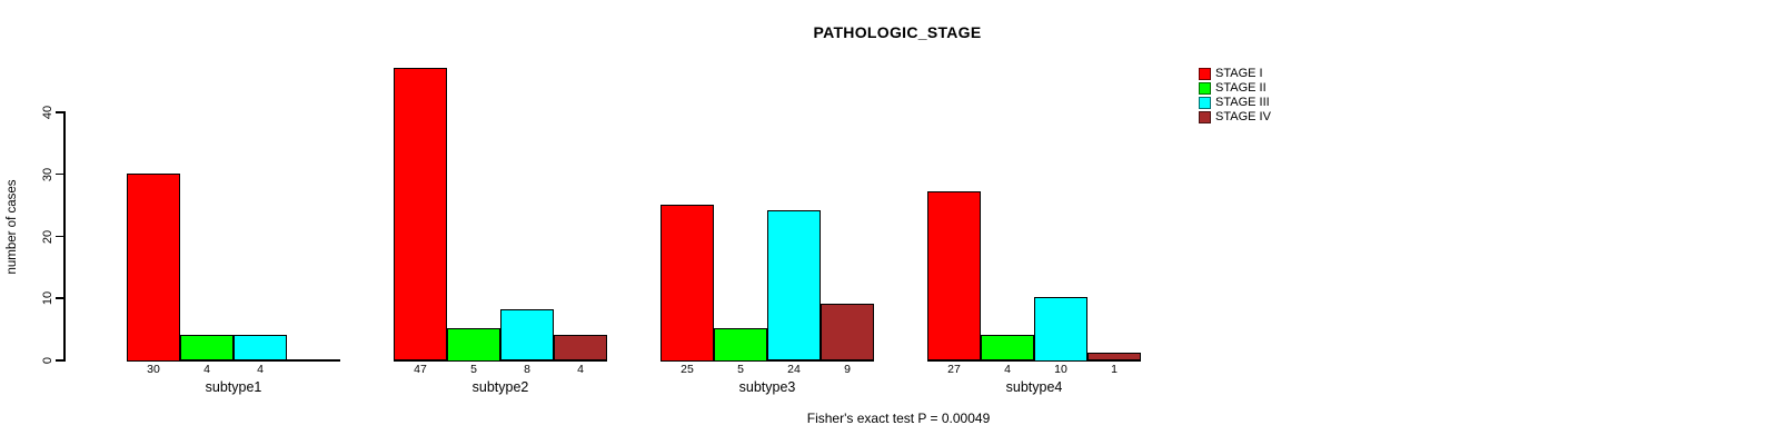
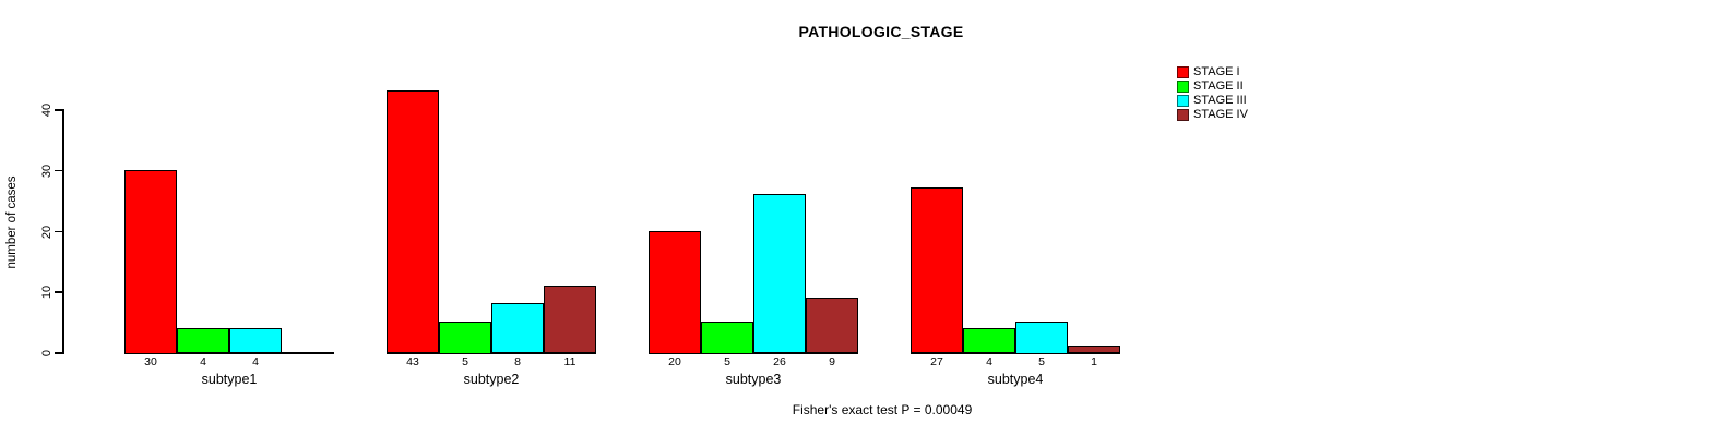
STAGE I/subtype2: 47 -> 43
STAGE IV/subtype2: 4 -> 11
STAGE I/subtype3: 25 -> 20
STAGE III/subtype3: 24 -> 26
STAGE III/subtype4: 10 -> 5
